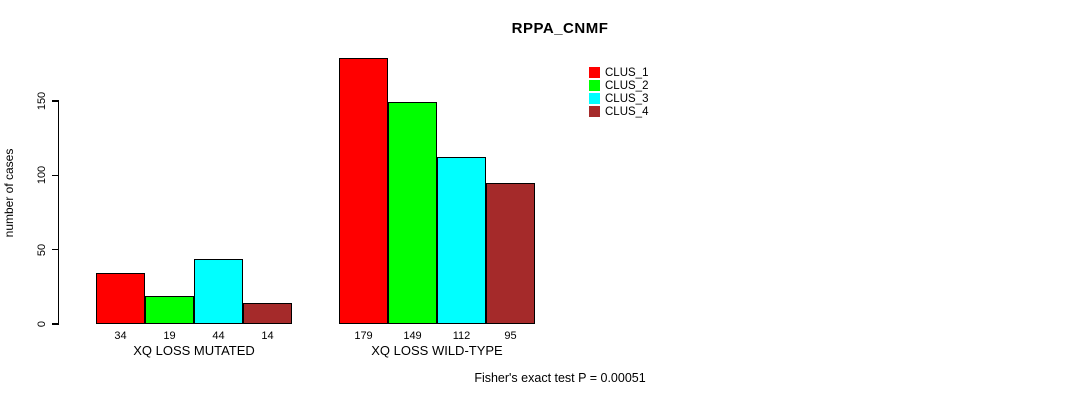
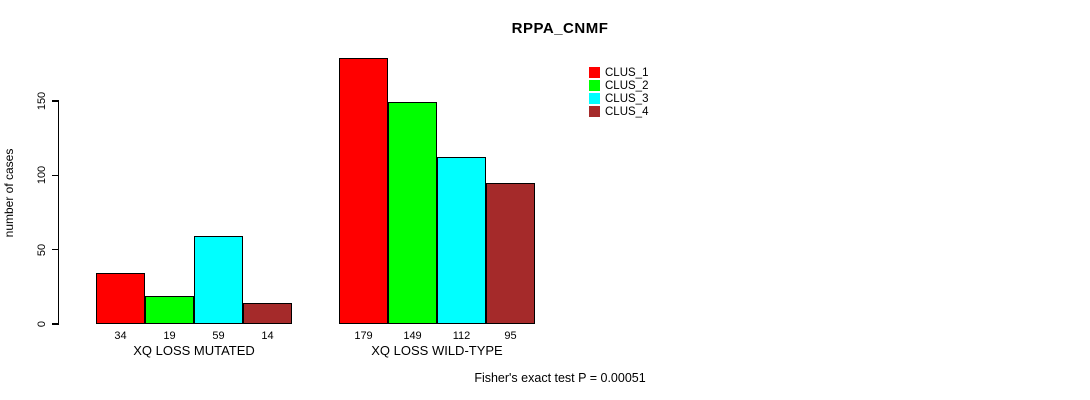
CLUS_3/XQ LOSS MUTATED: 44 -> 59
